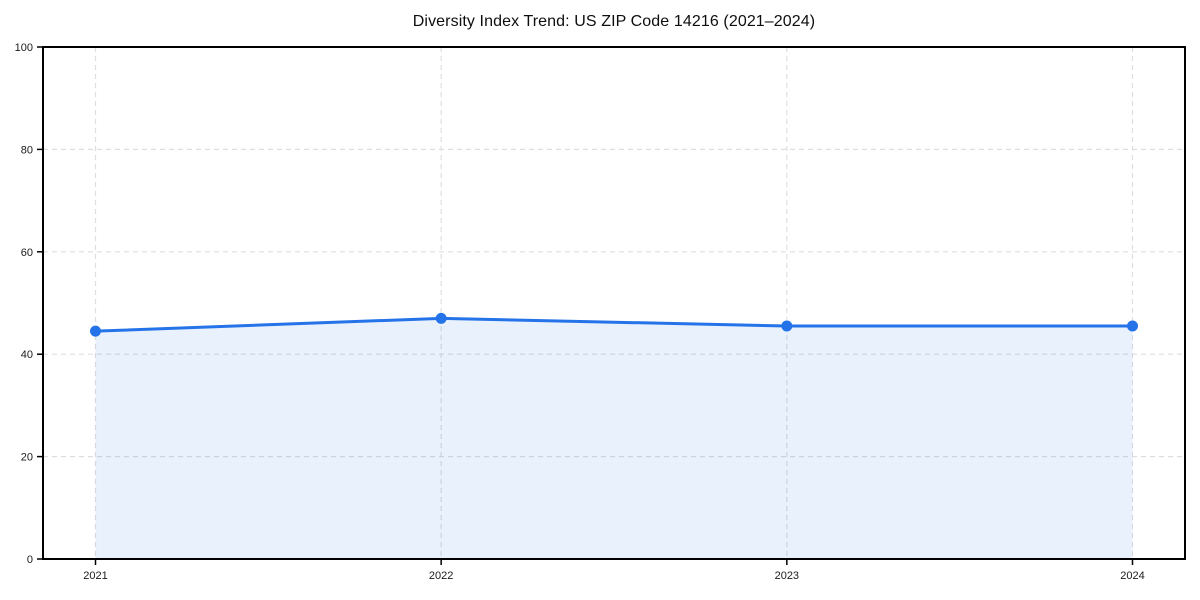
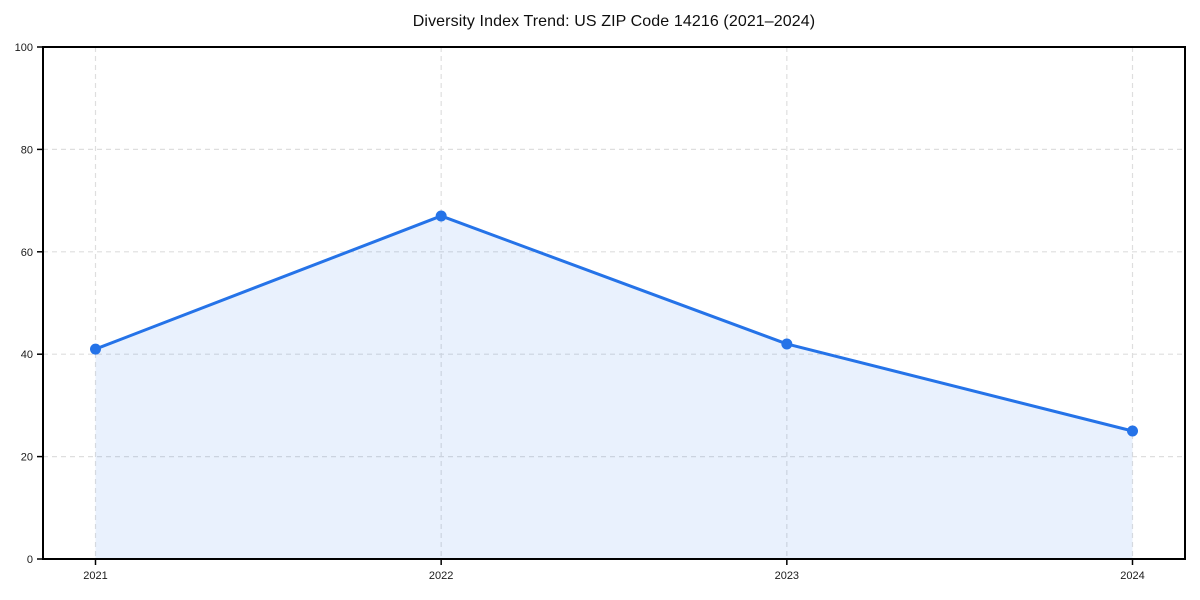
2021: 44 -> 41
2022: 47 -> 67
2023: 46 -> 42
2024: 46 -> 25
